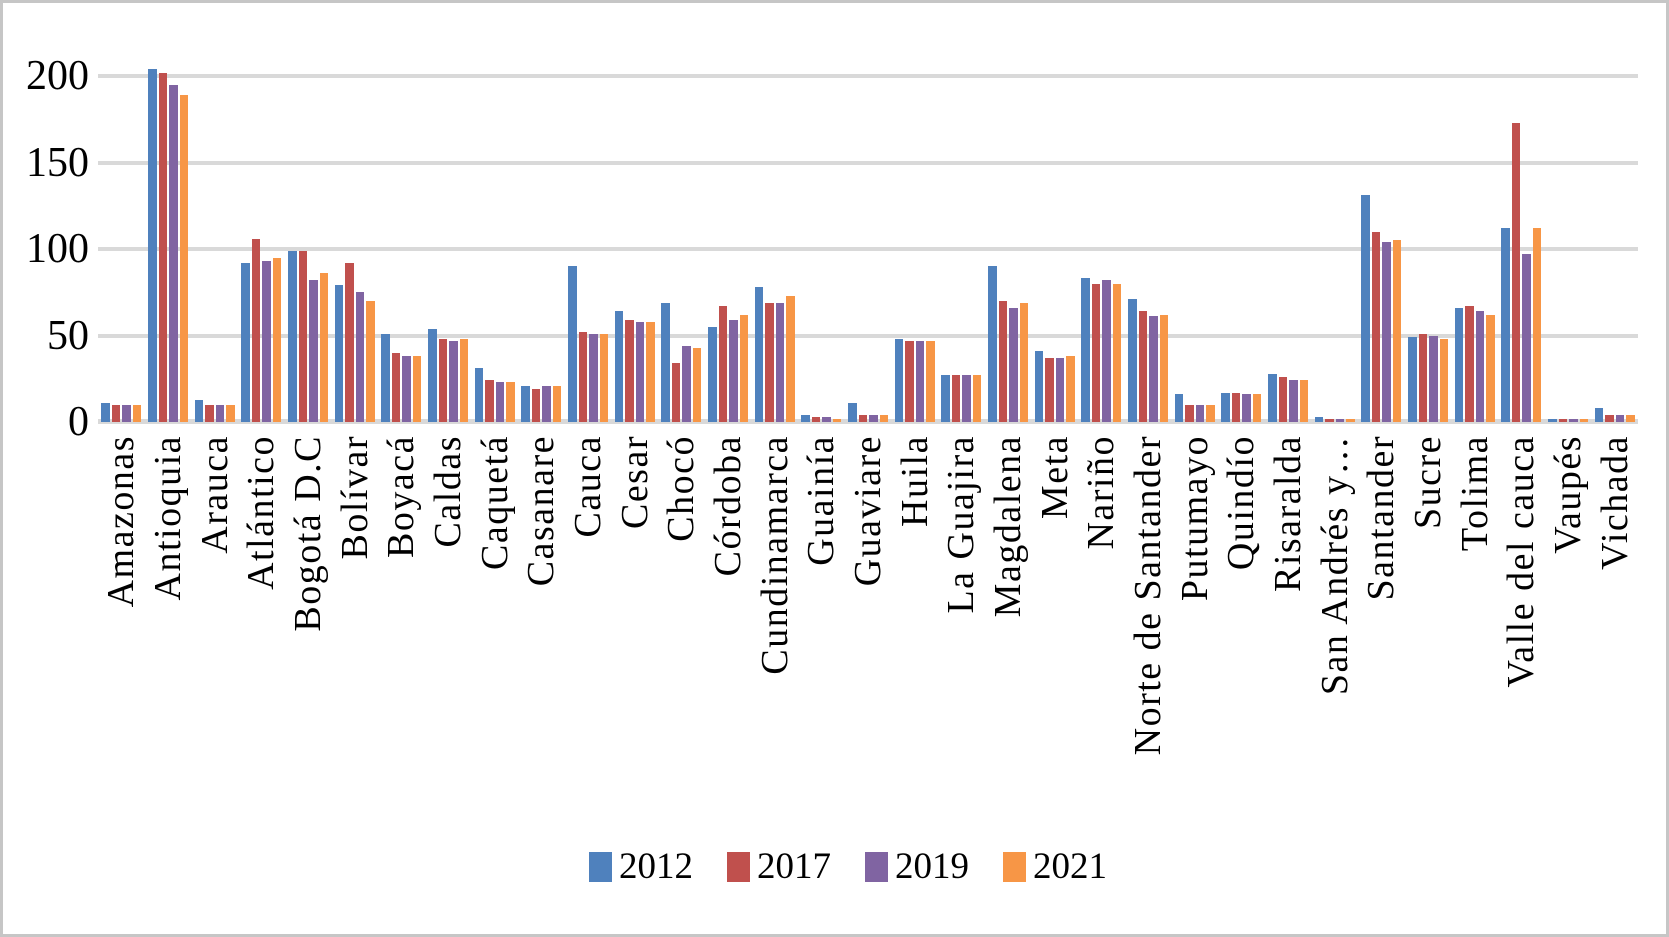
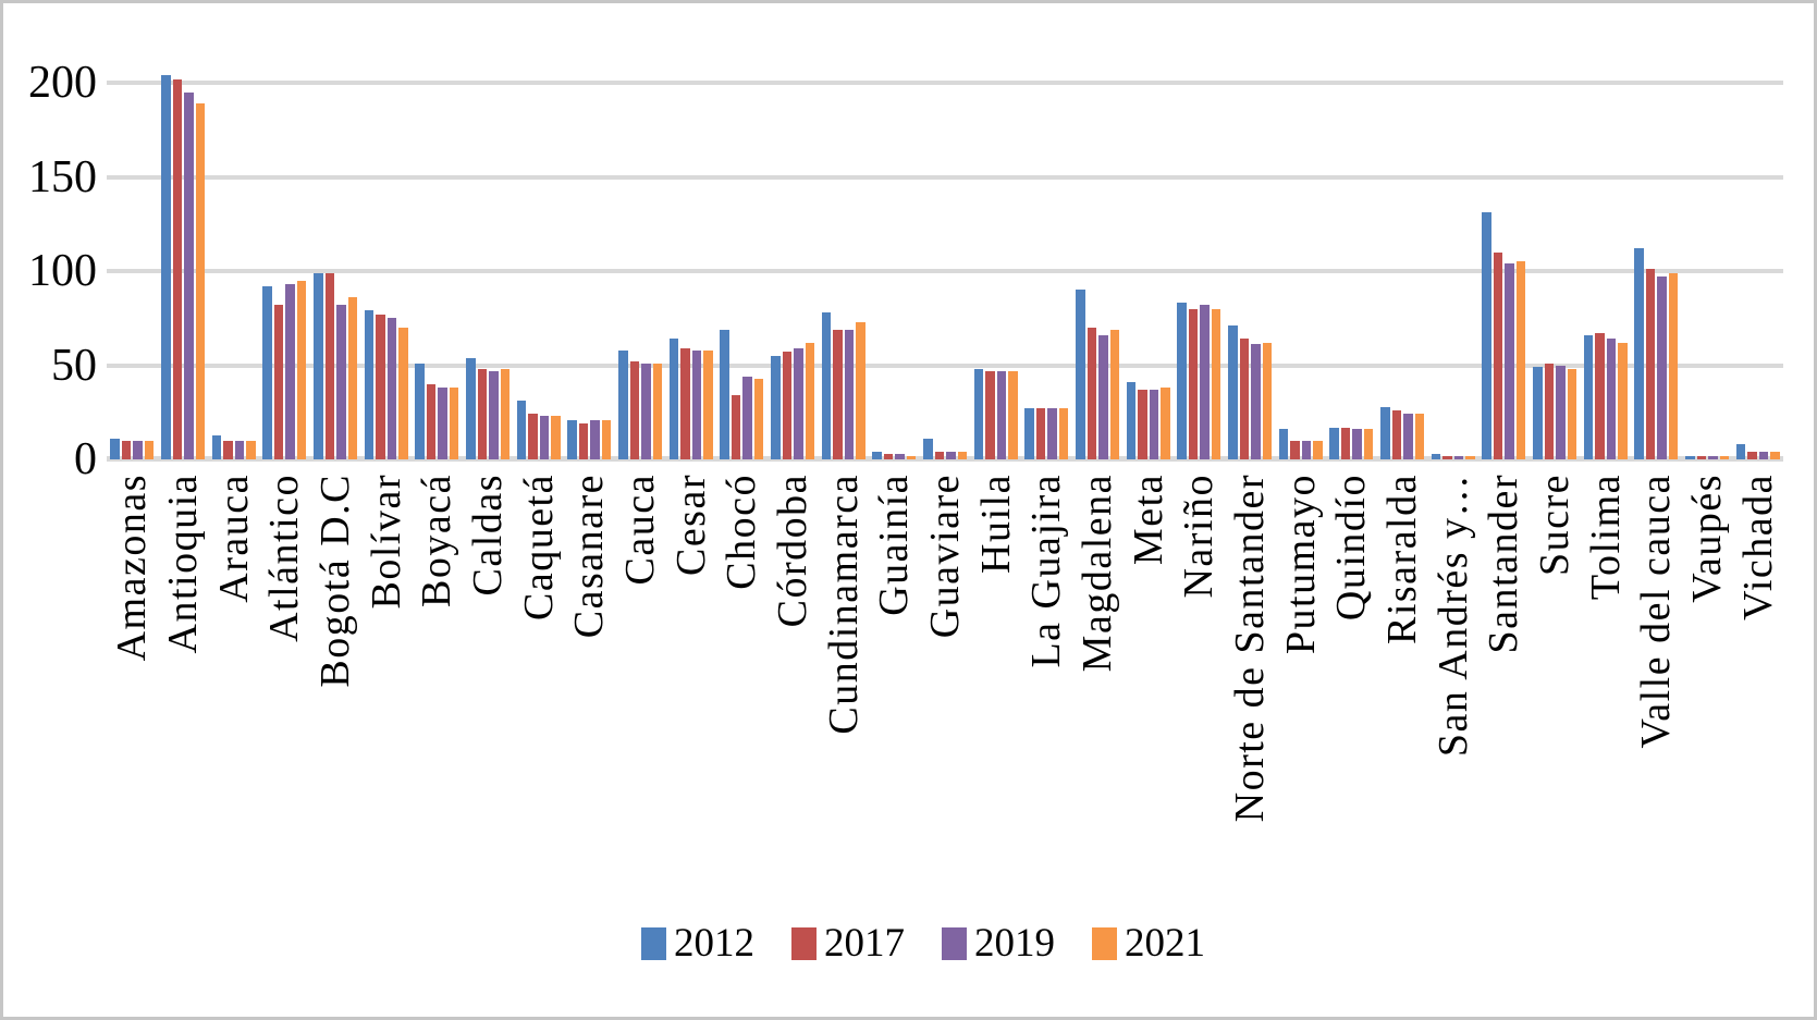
2017/Atlántico: 106 -> 82
2017/Bolívar: 92 -> 77
2012/Cauca: 90 -> 58
2017/Córdoba: 67 -> 57
2017/Valle del cauca: 173 -> 101
2021/Valle del cauca: 112 -> 99
